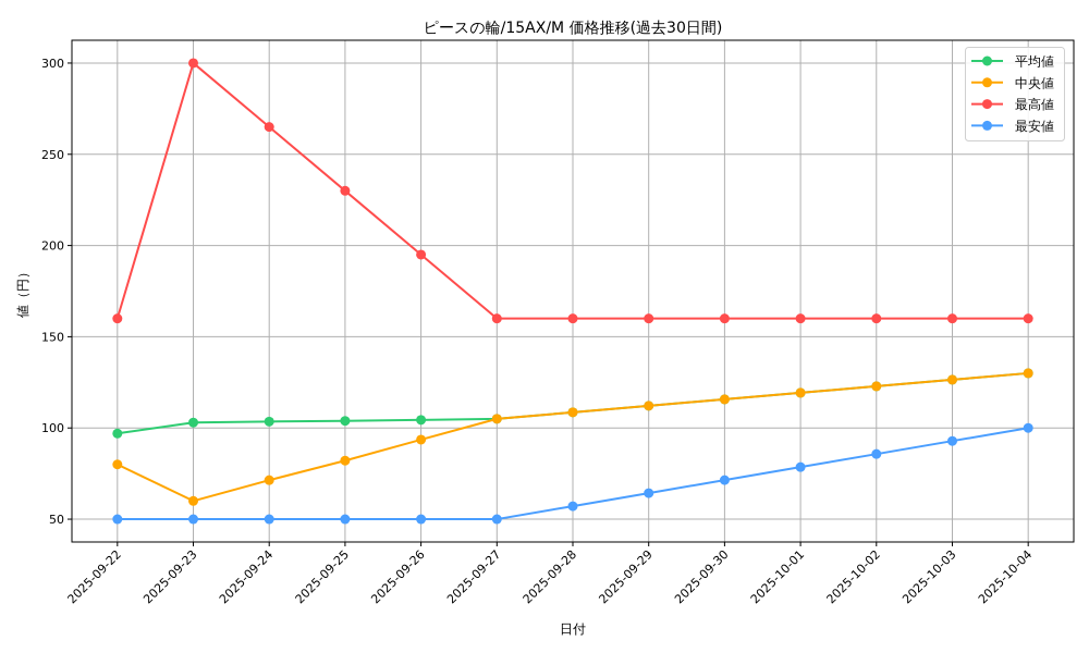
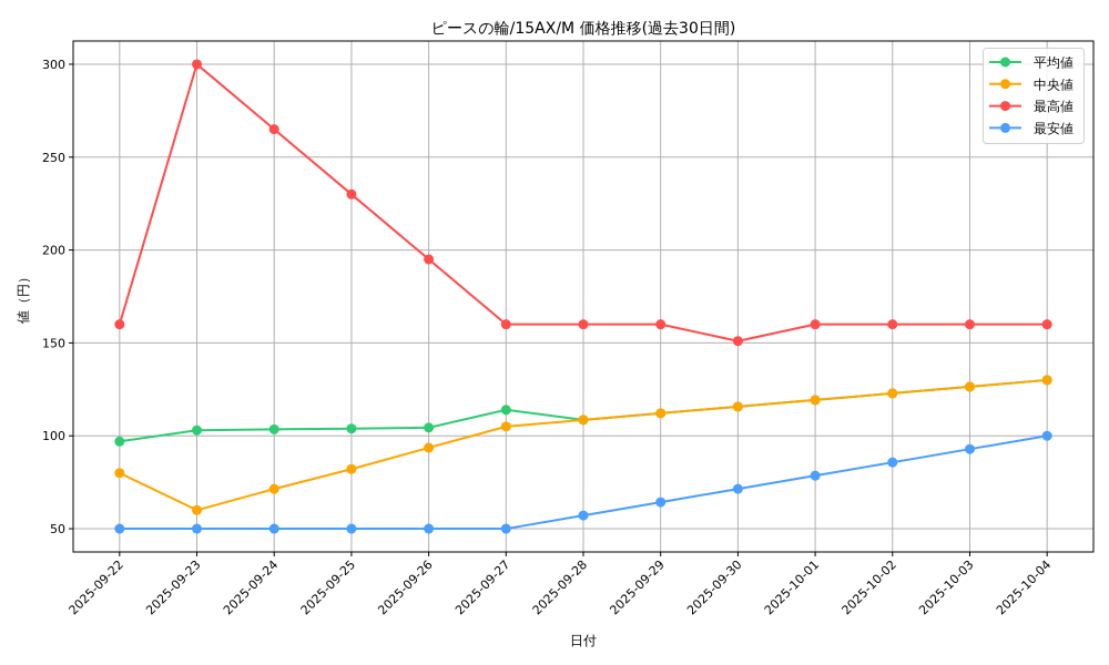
平均値/2025-09-27: 105 -> 114
最高値/2025-09-30: 160 -> 151
